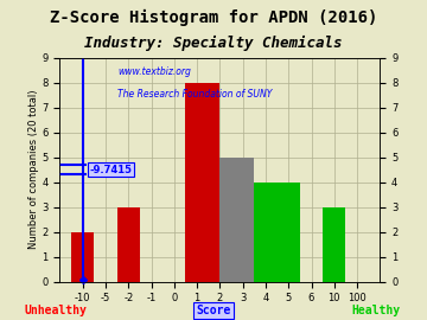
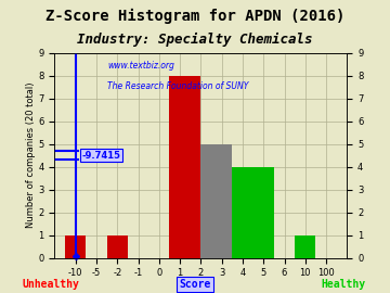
-10: 2 -> 1
-2: 3 -> 1
10: 3 -> 1
